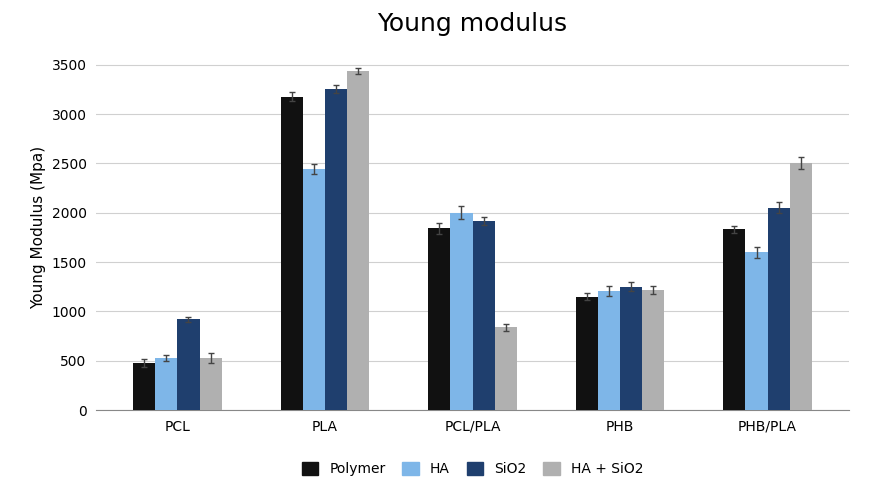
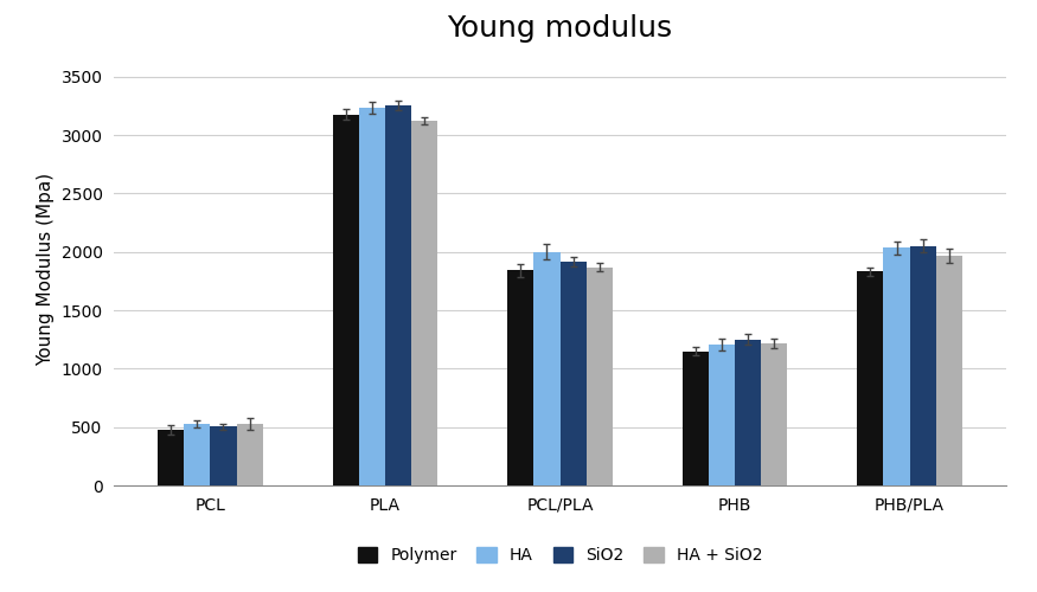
SiO2/PCL: 920 -> 500
HA/PLA: 2440 -> 3230
HA + SiO2/PLA: 3440 -> 3120
HA + SiO2/PCL/PLA: 840 -> 1870
HA/PHB/PLA: 1600 -> 2040
HA + SiO2/PHB/PLA: 2500 -> 1970
